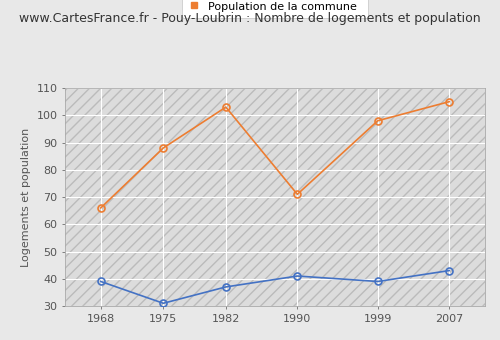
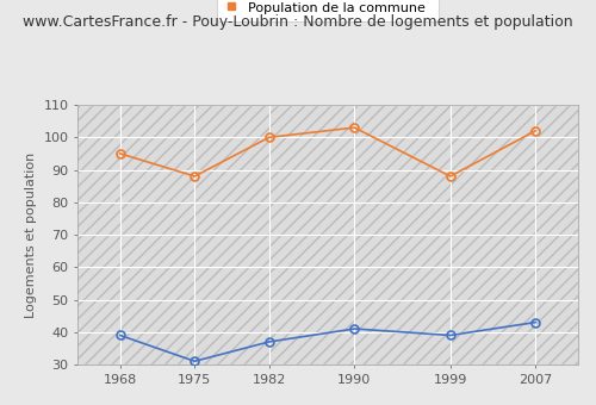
Population de la commune/1968: 66 -> 95
Population de la commune/1982: 103 -> 100
Population de la commune/1990: 71 -> 103
Population de la commune/1999: 98 -> 88
Population de la commune/2007: 105 -> 102
